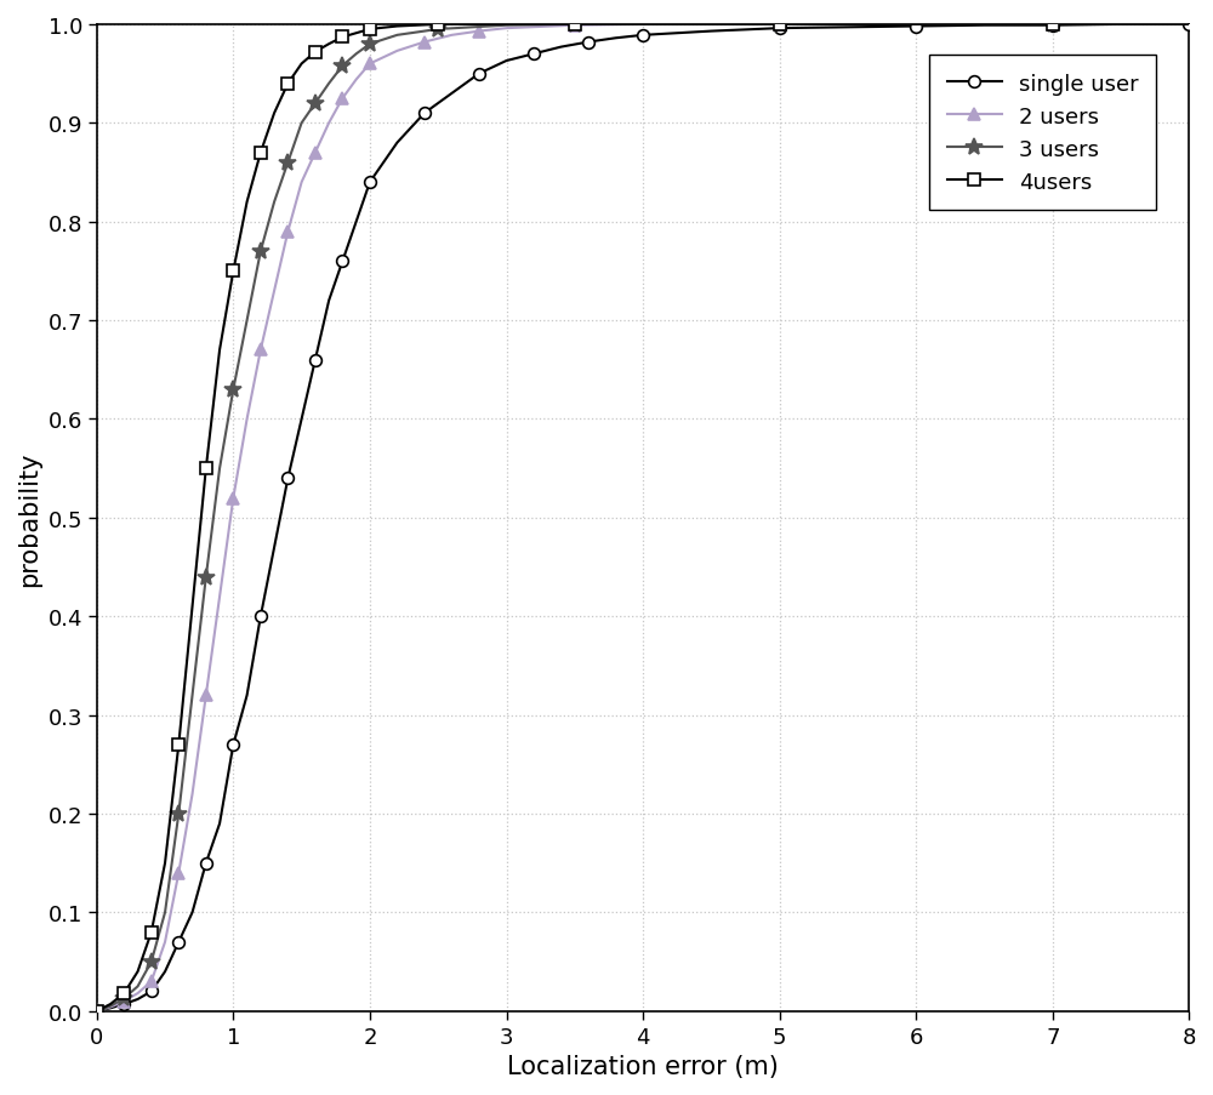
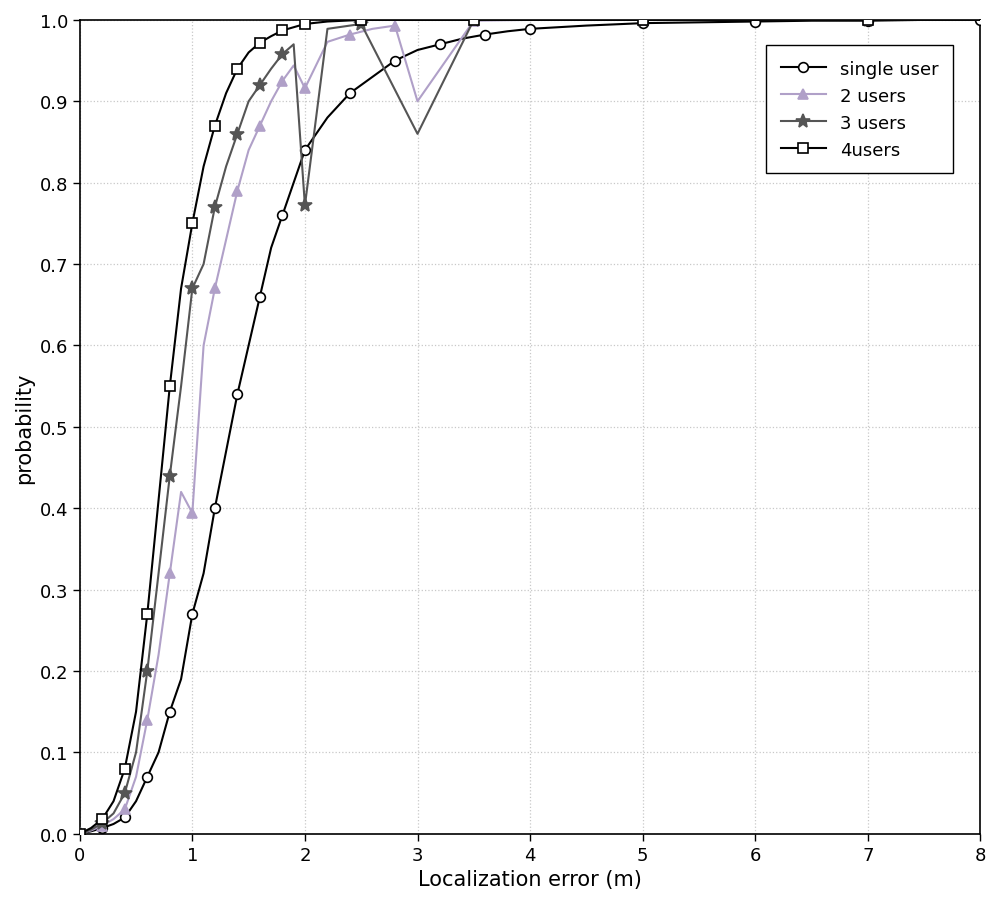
2 users/1: 0.520 -> 0.394
3 users/1: 0.630 -> 0.670
2 users/2: 0.960 -> 0.916
3 users/2: 0.980 -> 0.772
2 users/3: 0.996 -> 0.900
3 users/3: 0.999 -> 0.860
